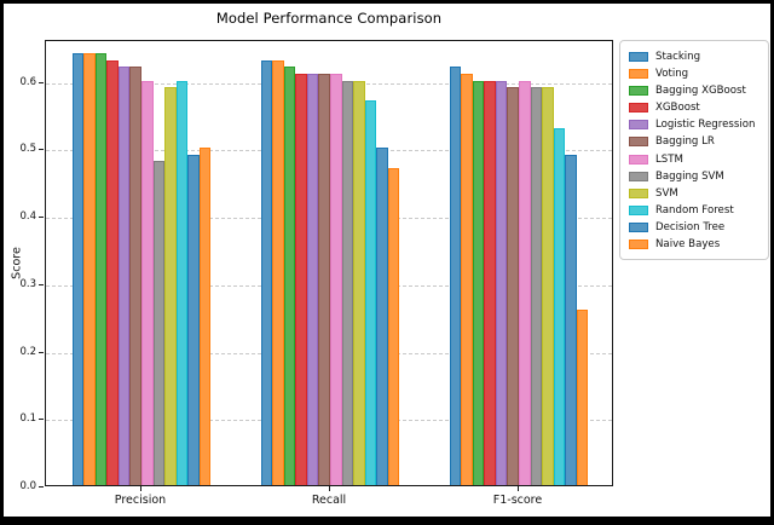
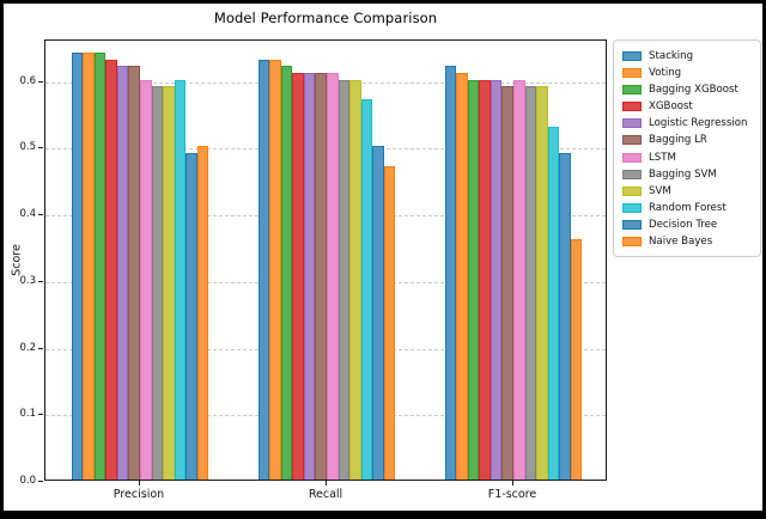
Bagging SVM/Precision: 0.48 -> 0.59
Naive Bayes/F1-score: 0.26 -> 0.36
